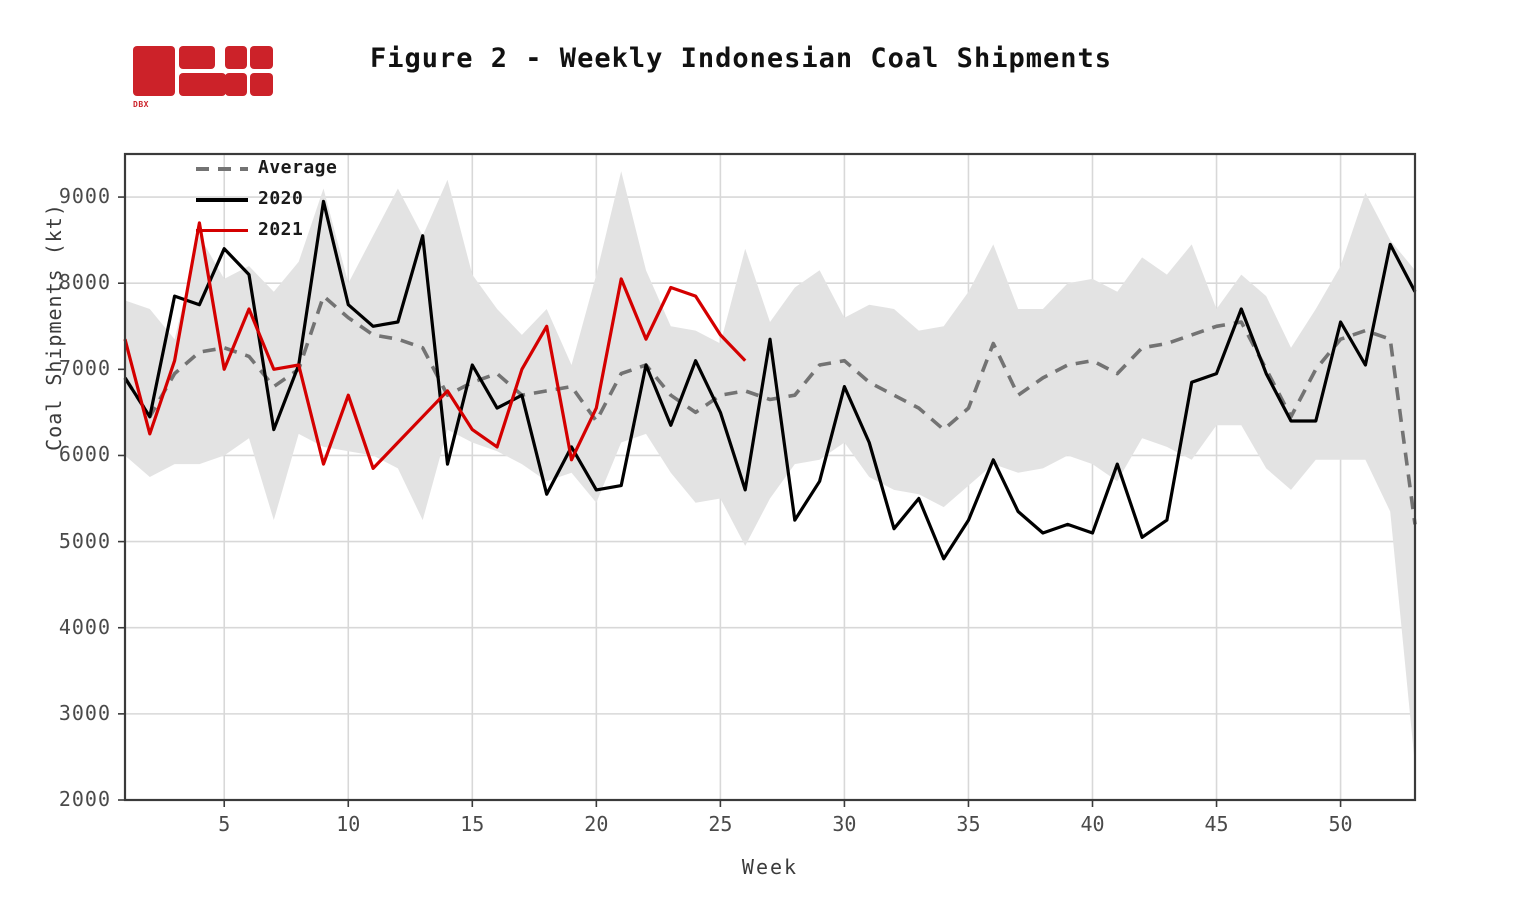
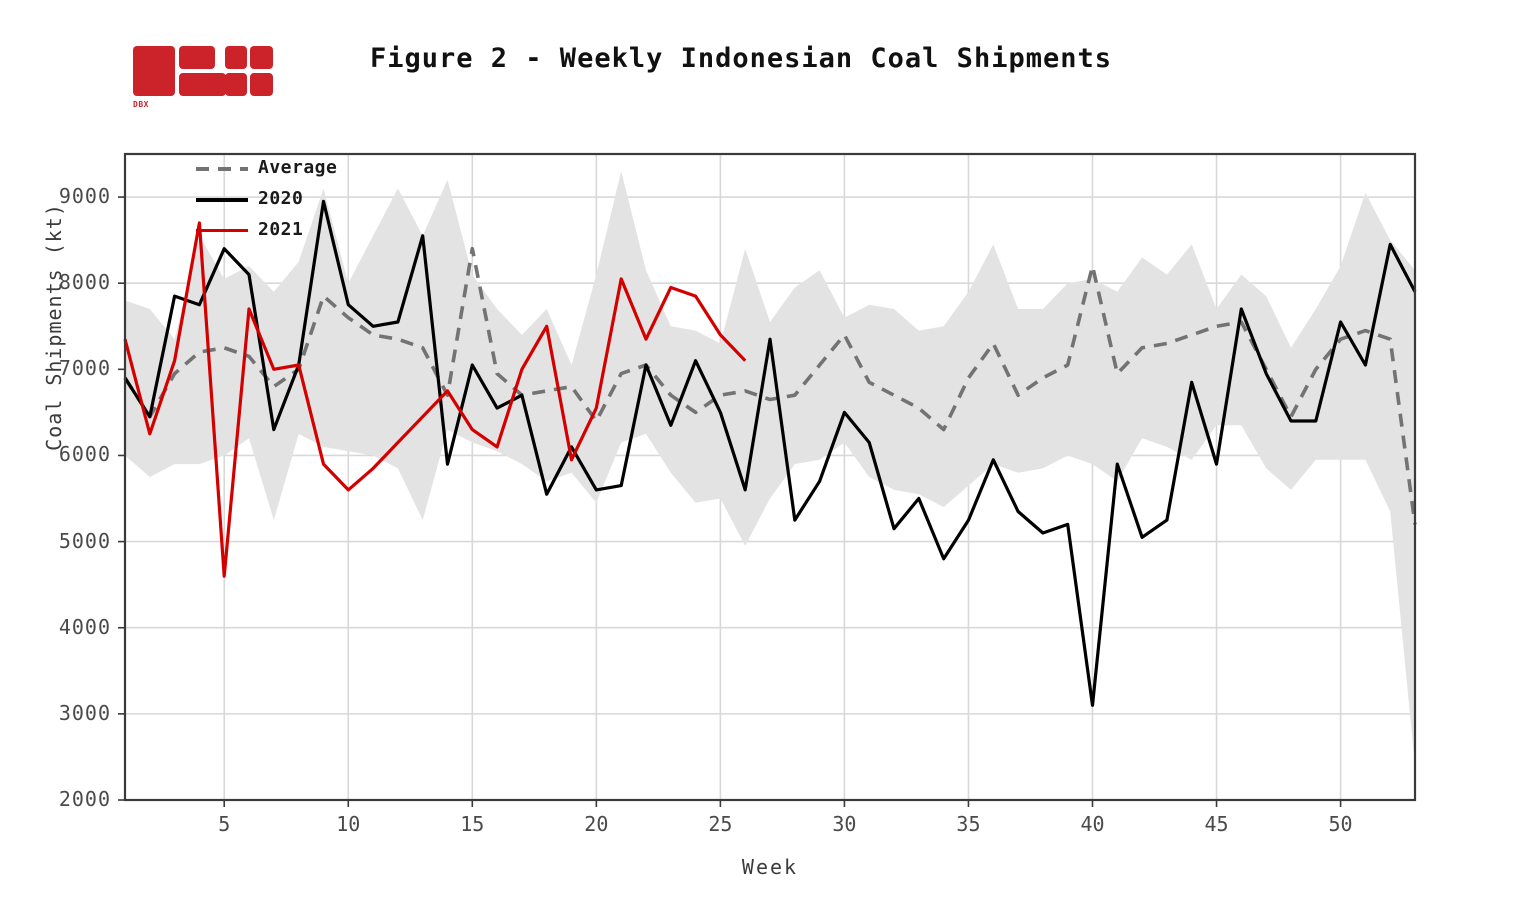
2021/5: 7000 -> 4600
2021/10: 6700 -> 5600
Average/15: 6800 -> 8400
Average/30: 7100 -> 7400
2020/30: 6800 -> 6500
Average/35: 6600 -> 6900
Average/40: 7100 -> 8200
2020/40: 5100 -> 3100
2020/45: 7000 -> 5900
